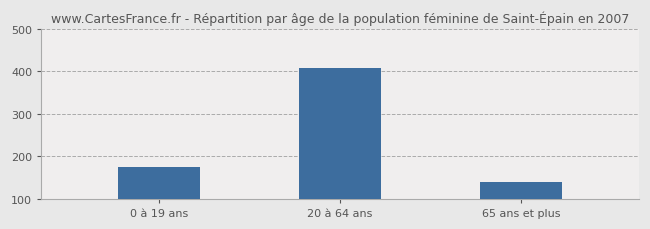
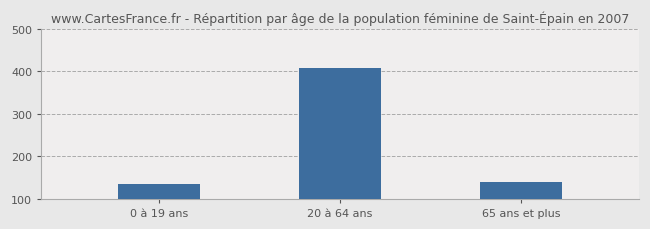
0 à 19 ans: 175 -> 135
